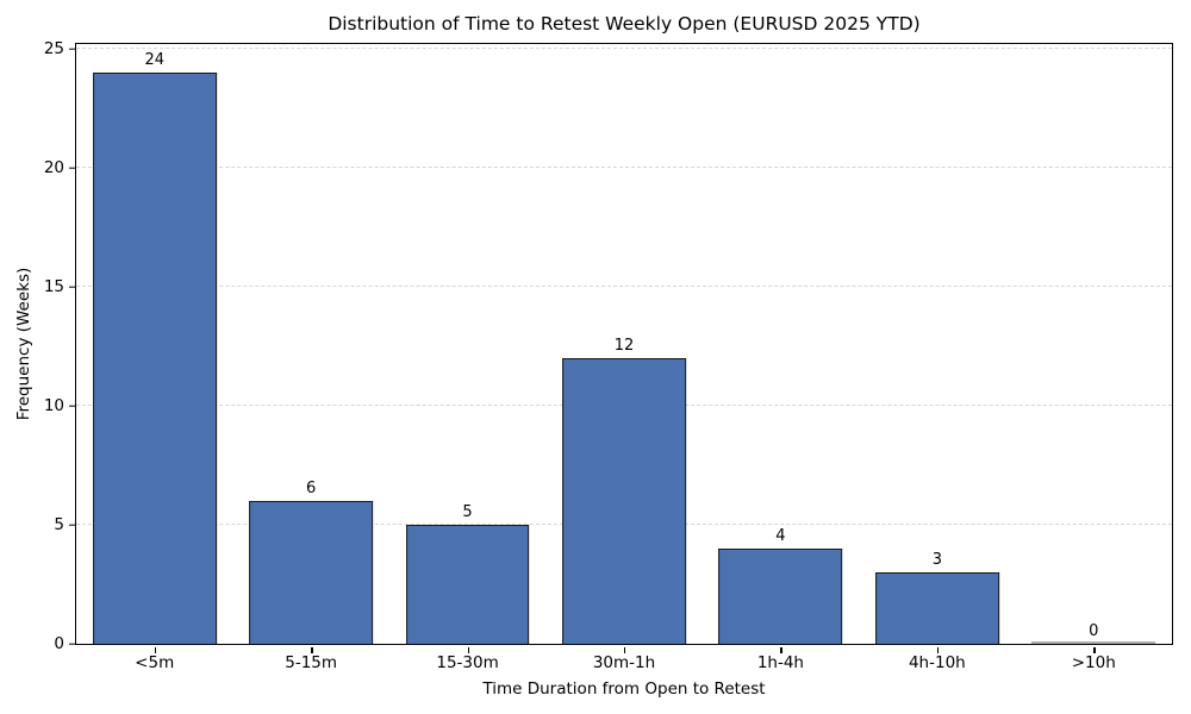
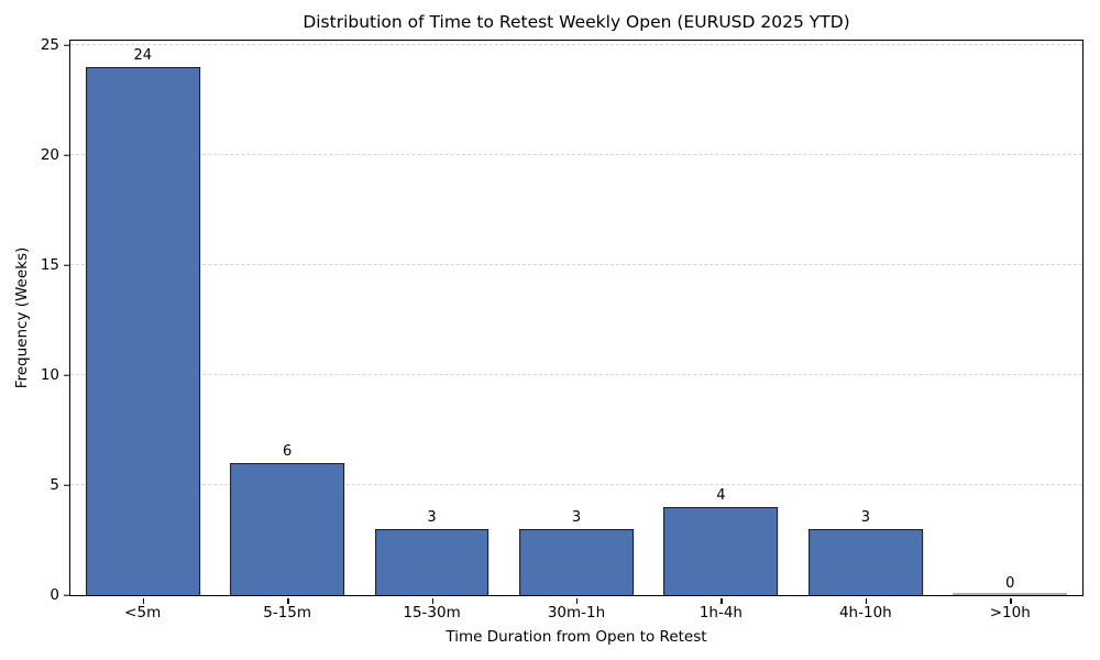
15-30m: 5 -> 3
30m-1h: 12 -> 3
